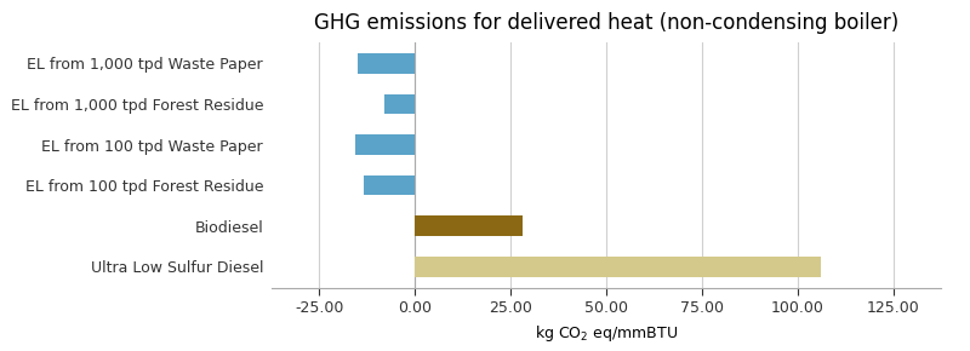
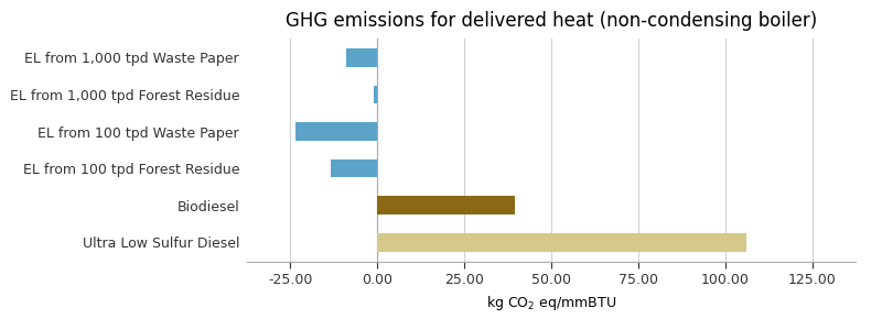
EL from 1,000 tpd Waste Paper: -15.0 -> -9.0
EL from 1,000 tpd Forest Residue: -8.0 -> -1.0
EL from 100 tpd Waste Paper: -15.5 -> -23.5
Biodiesel: 28.0 -> 39.5
